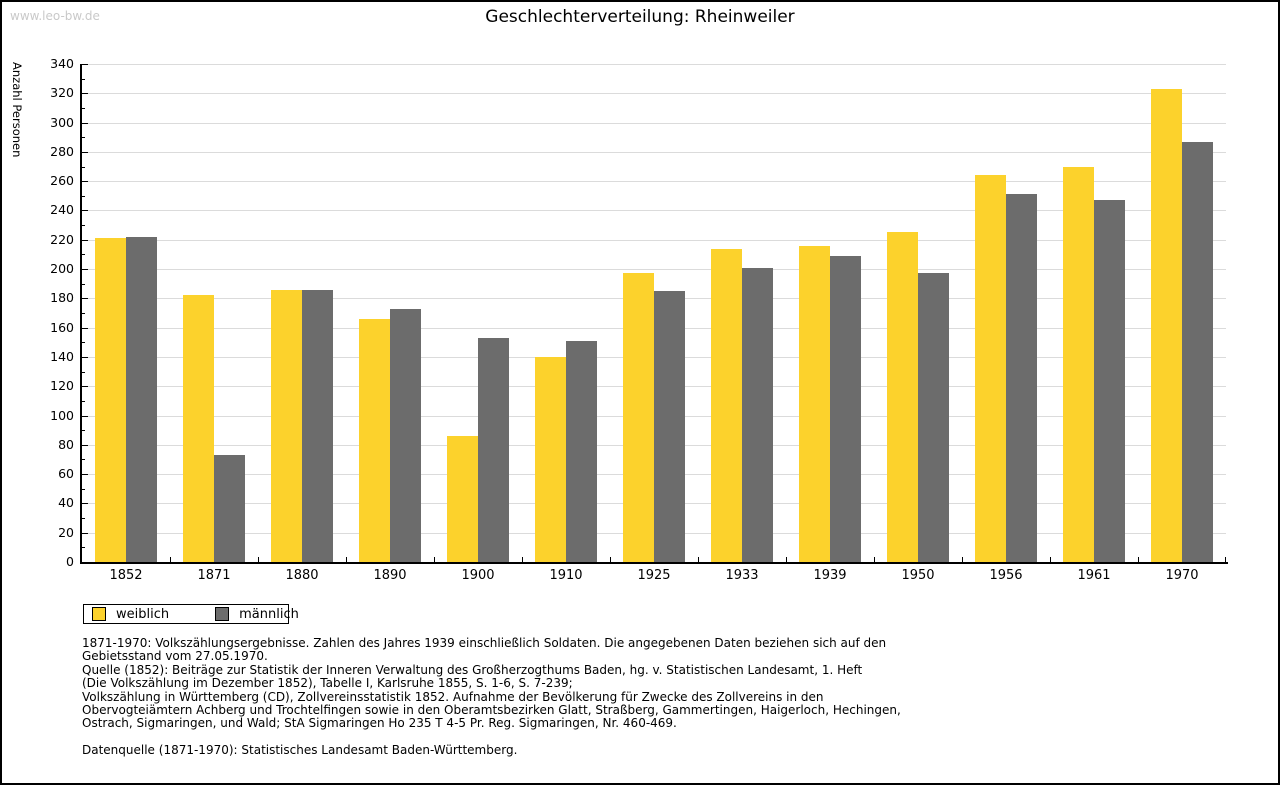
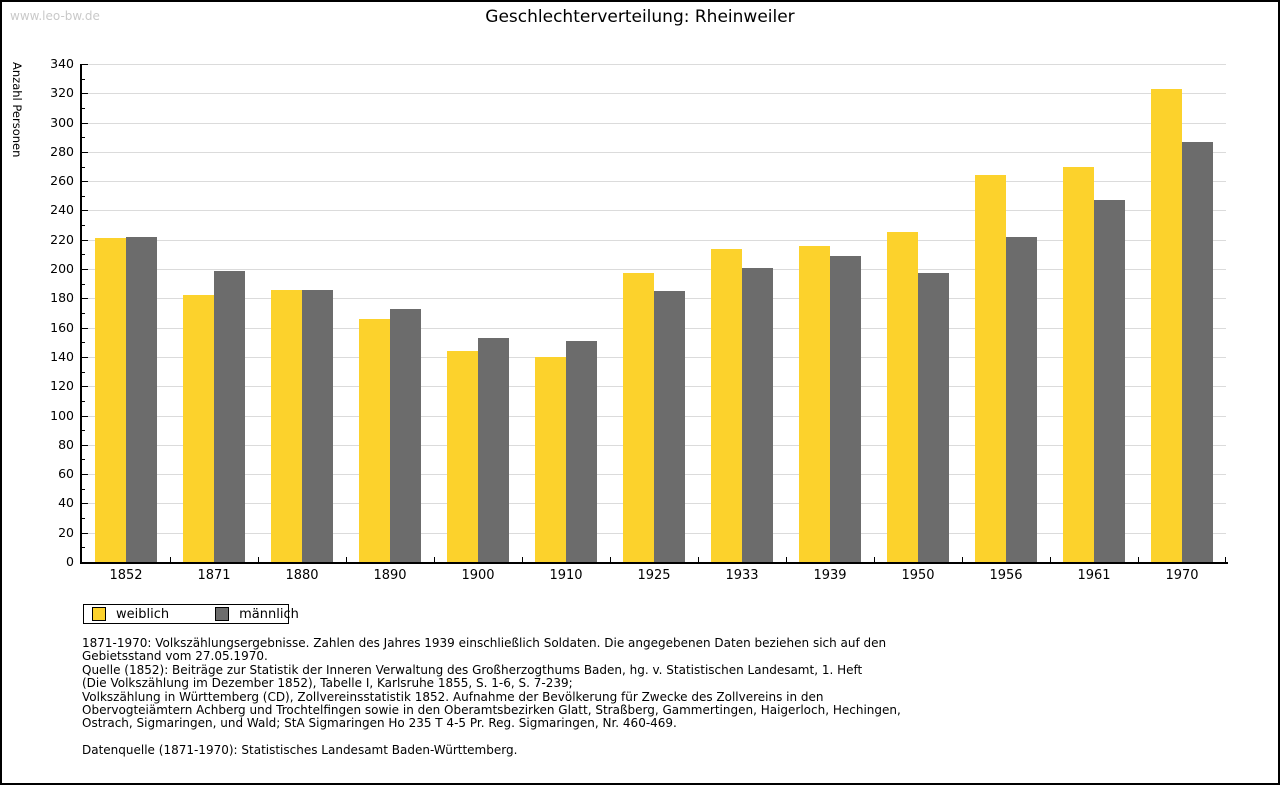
männlich/1871: 73 -> 199
weiblich/1900: 86 -> 144
männlich/1956: 251 -> 222
